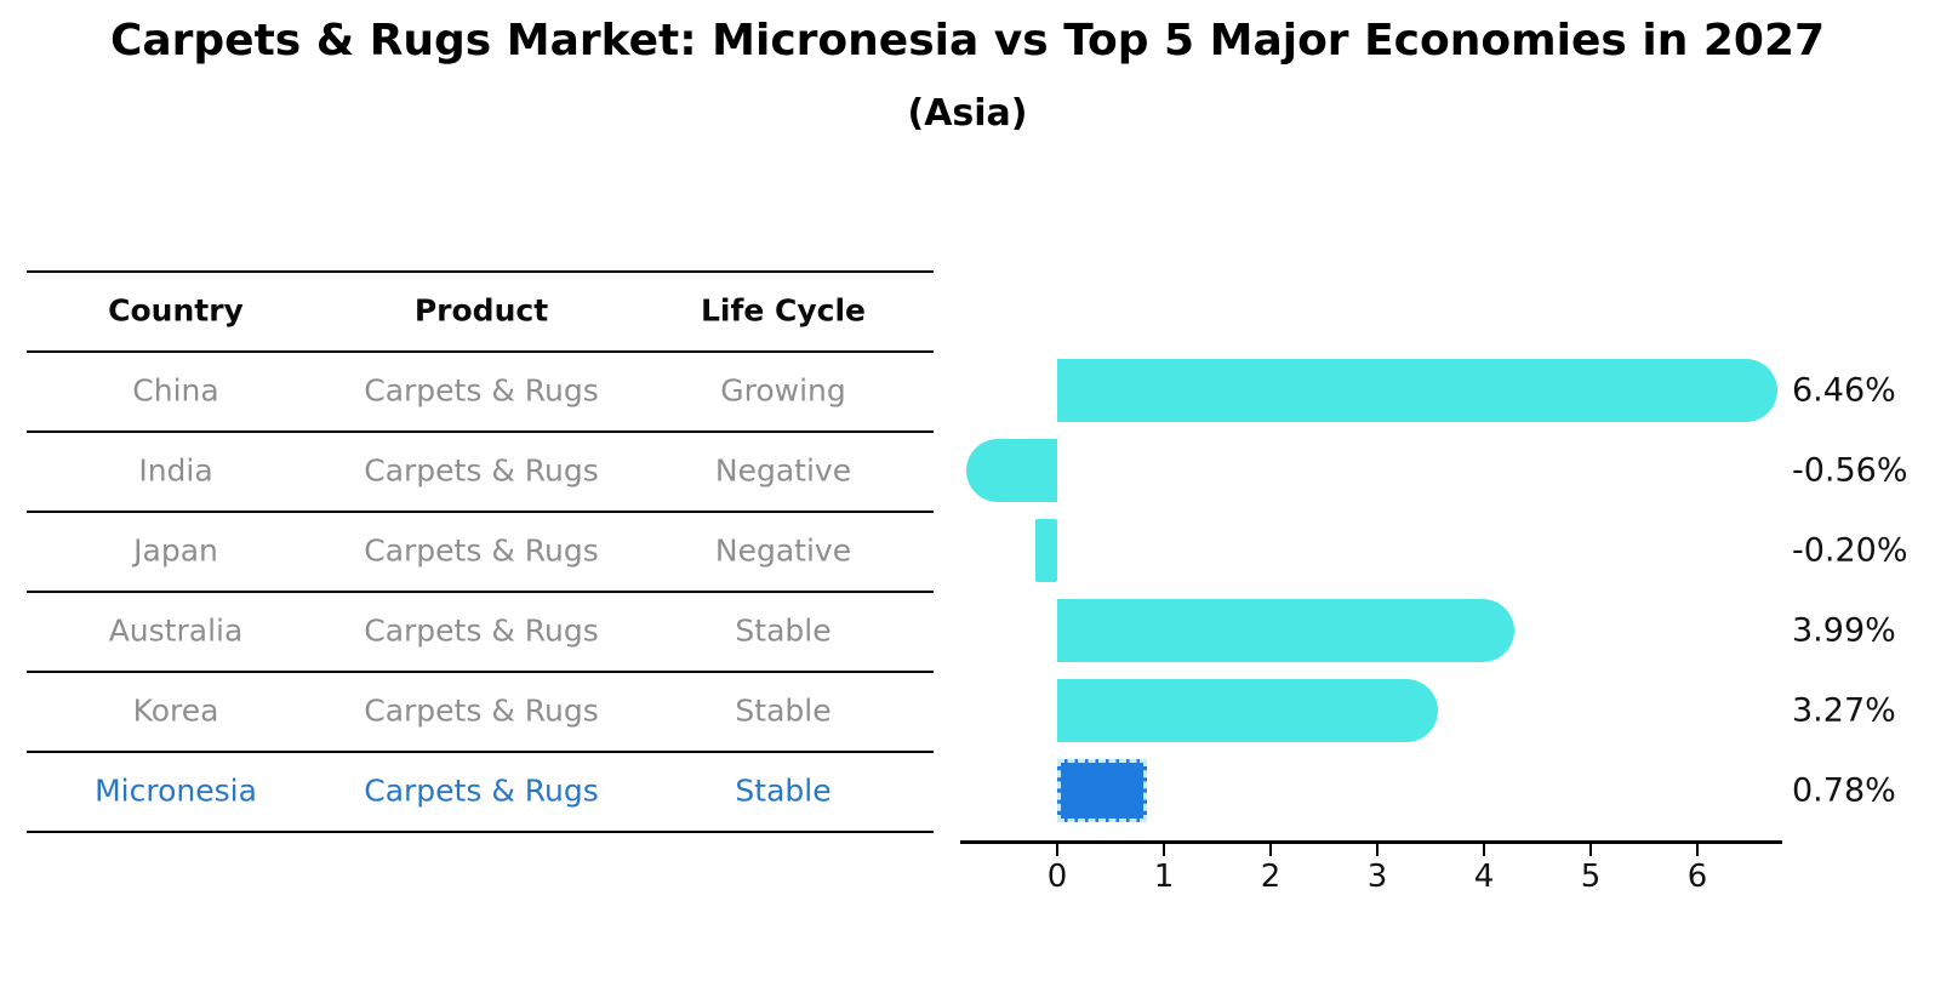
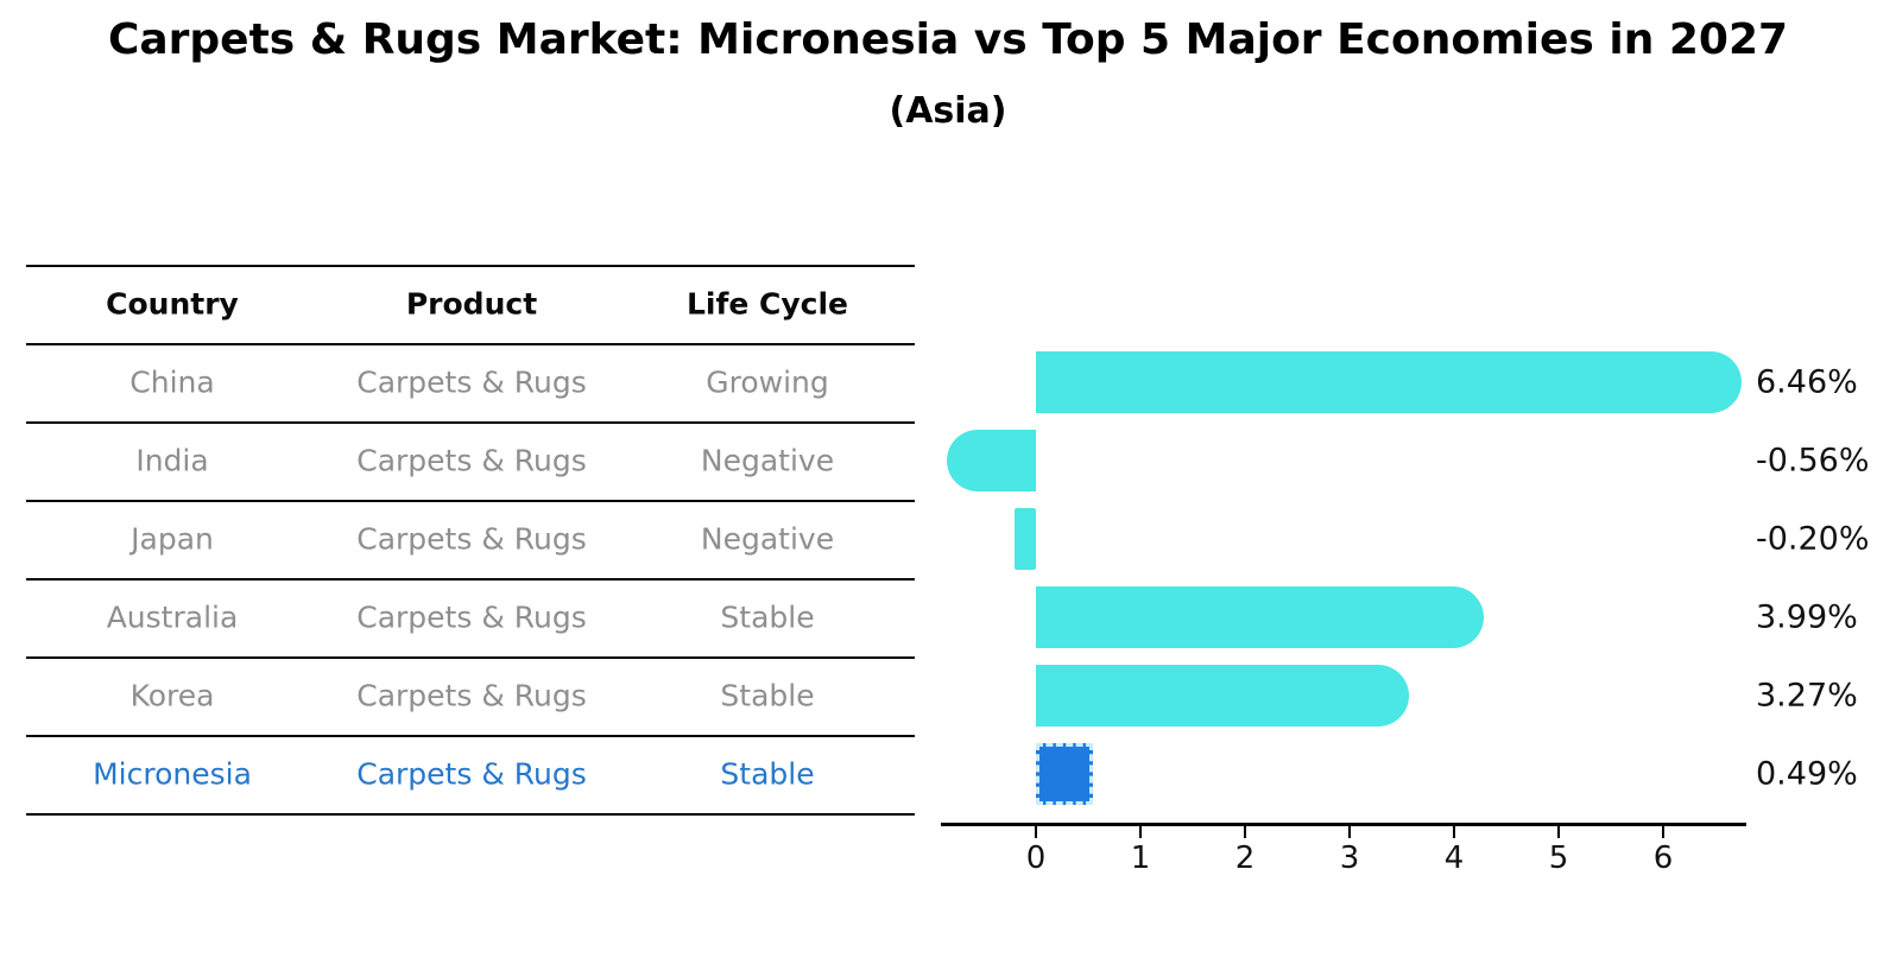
Micronesia: 0.78% -> 0.49%
